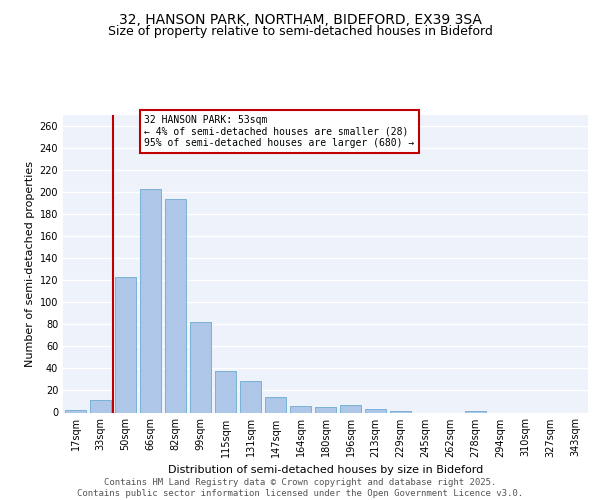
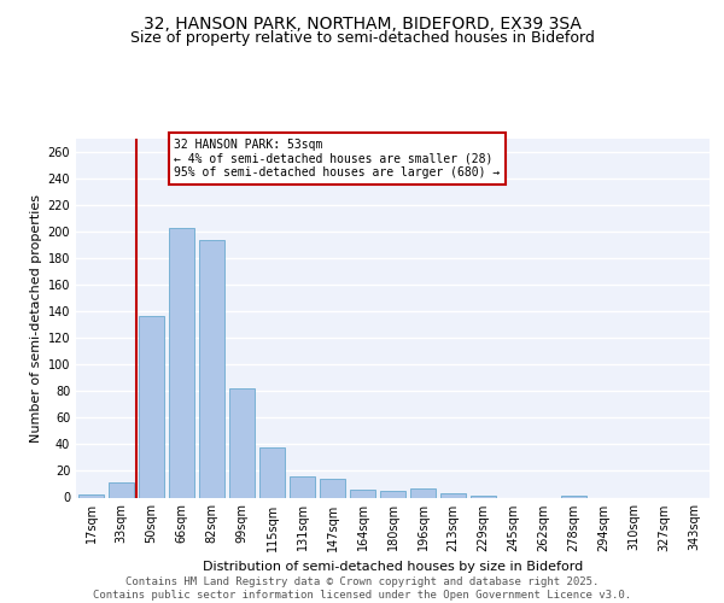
50sqm: 123 -> 137
131sqm: 29 -> 16
